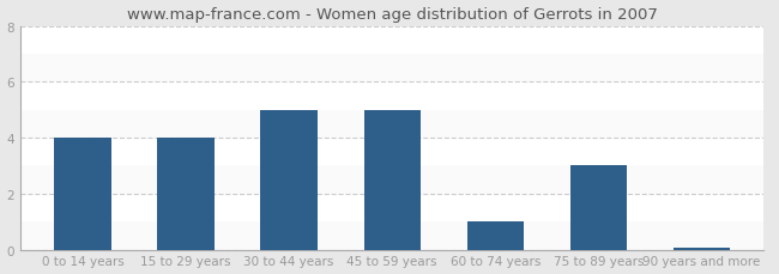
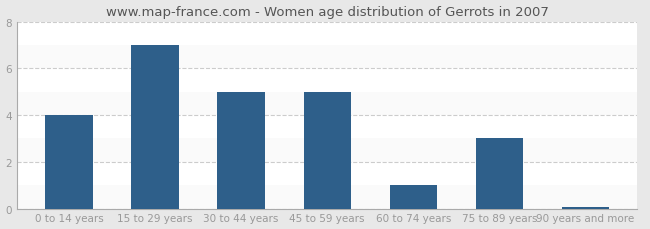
15 to 29 years: 4.00 -> 7.00
